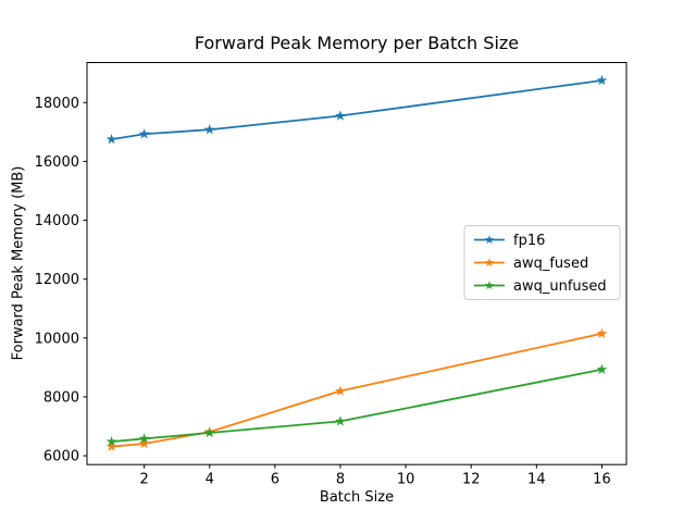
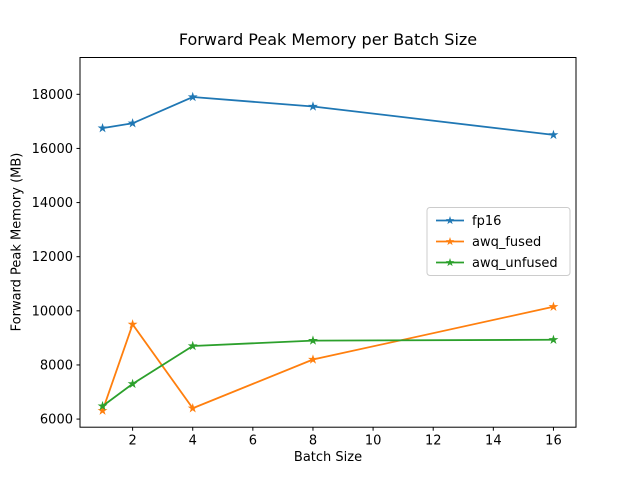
awq_fused/2: 6400 -> 9500
awq_unfused/2: 6600 -> 7300
fp16/4: 17100 -> 17900
awq_fused/4: 6800 -> 6400
awq_unfused/4: 6800 -> 8700
awq_unfused/8: 7200 -> 8900
fp16/16: 18800 -> 16500
